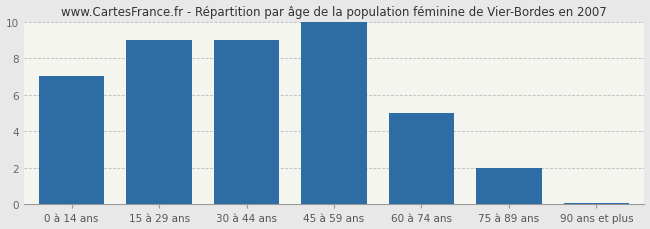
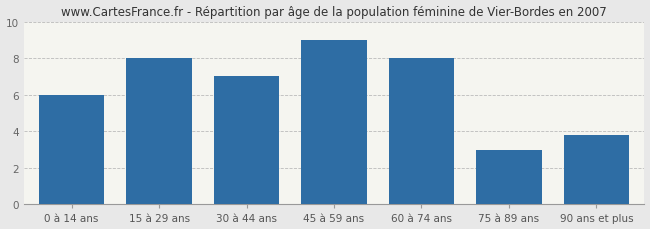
0 à 14 ans: 7.0 -> 6.0
15 à 29 ans: 9.0 -> 8.0
30 à 44 ans: 9.0 -> 7.0
45 à 59 ans: 10.0 -> 9.0
60 à 74 ans: 5.0 -> 8.0
75 à 89 ans: 2.0 -> 3.0
90 ans et plus: 0.1 -> 3.8
